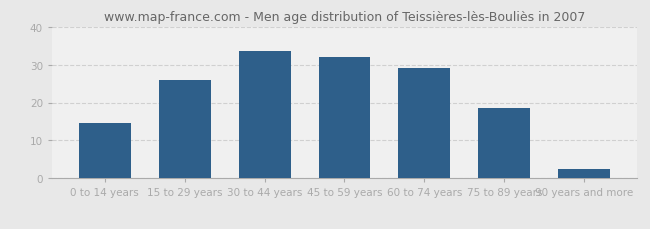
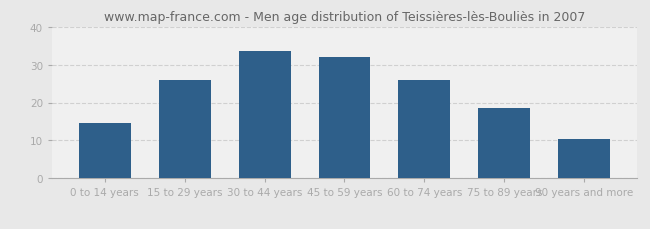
60 to 74 years: 29.0 -> 26.0
90 years and more: 2.5 -> 10.5
